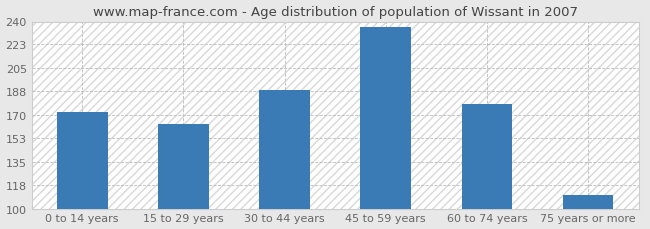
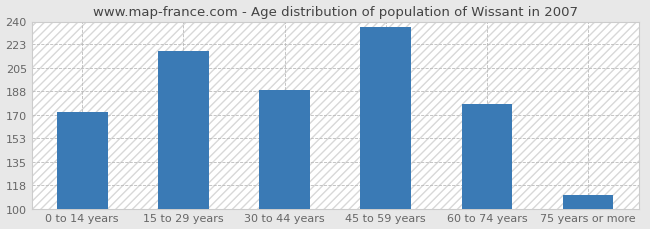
15 to 29 years: 163 -> 218
